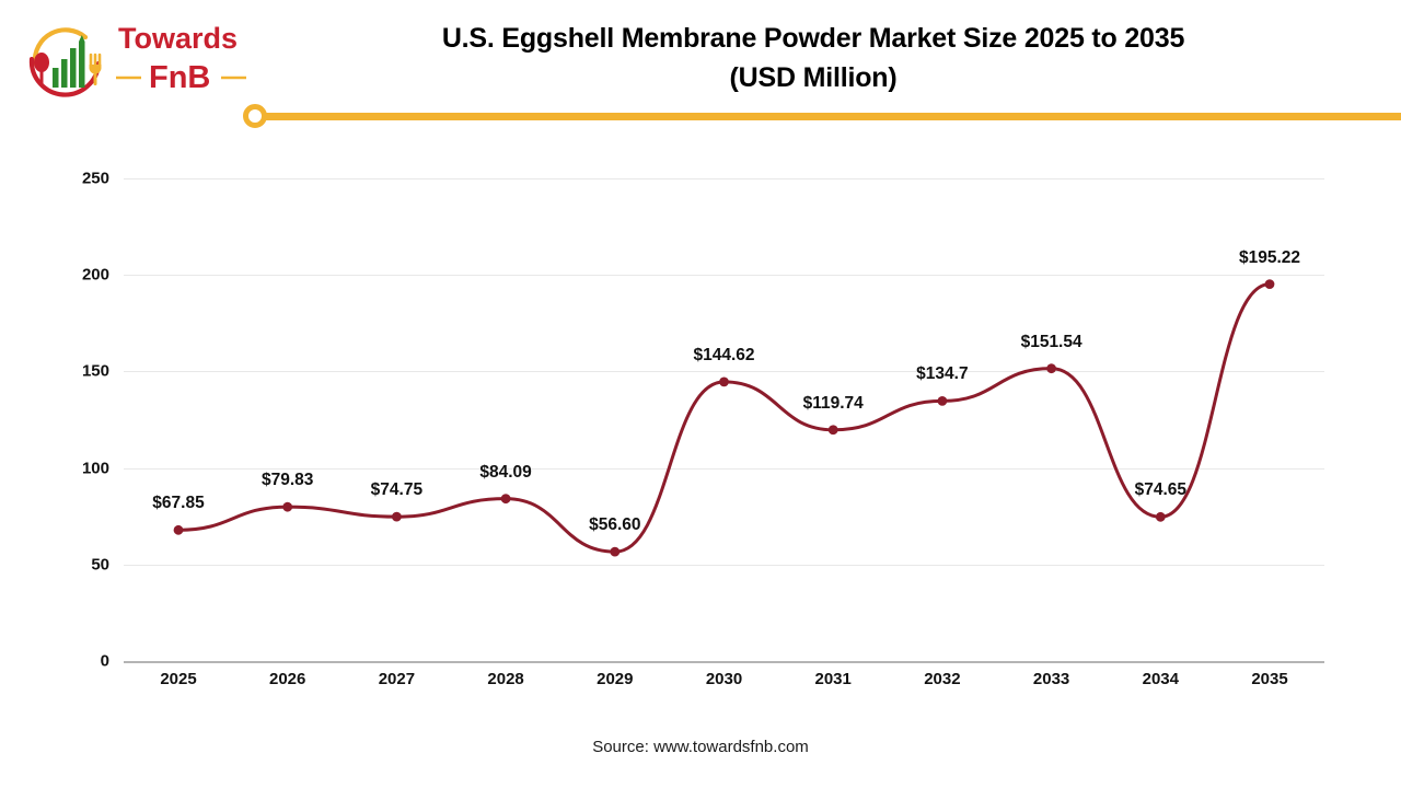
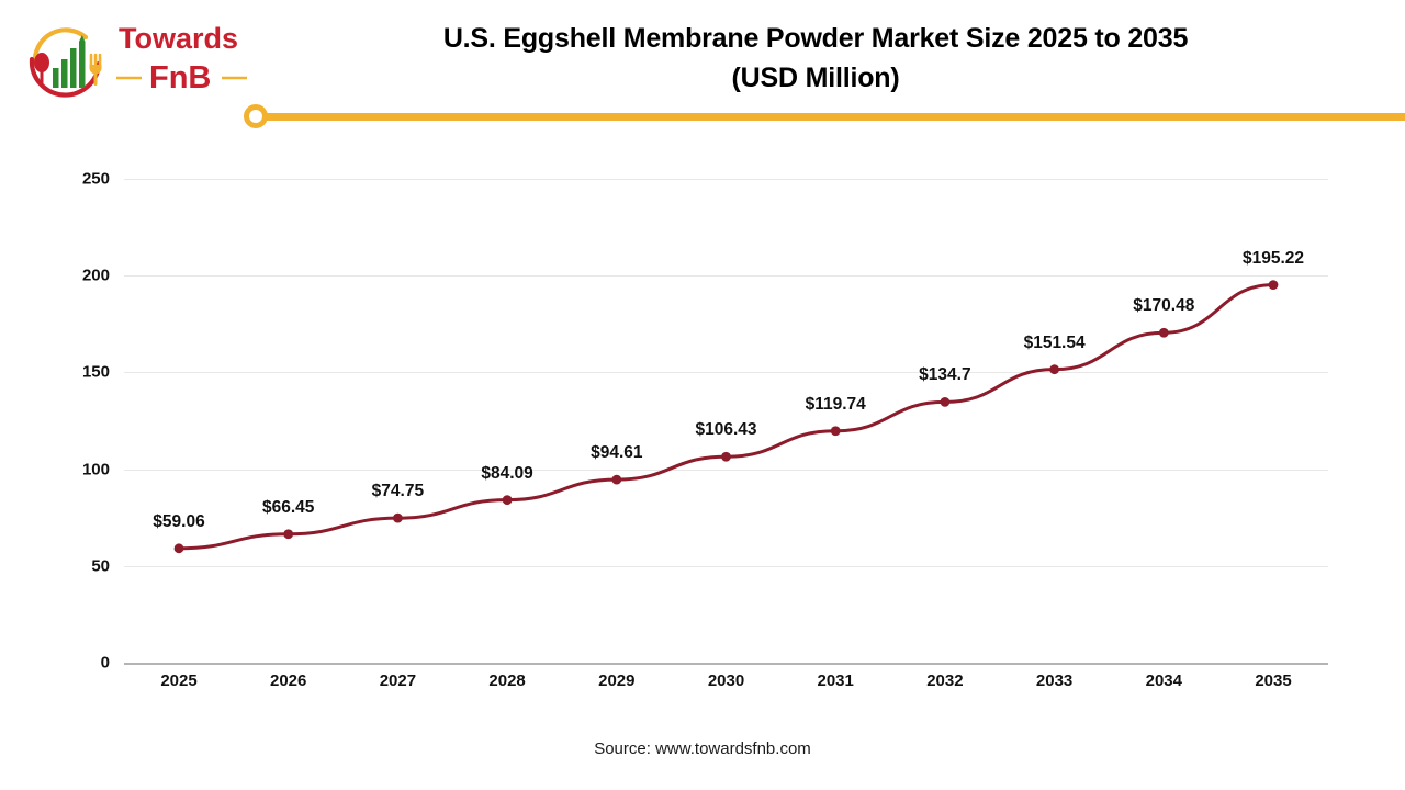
2025: $67.85 -> $59.06
2026: $79.83 -> $66.45
2029: $56.60 -> $94.61
2030: $144.62 -> $106.43
2034: $74.65 -> $170.48
